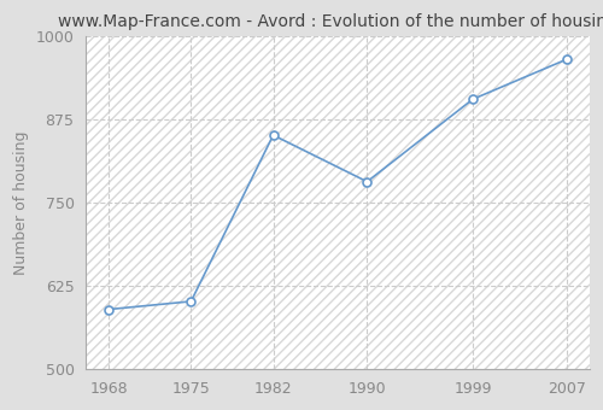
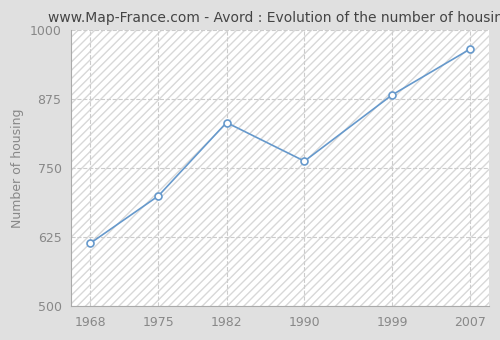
1968: 590 -> 614
1975: 602 -> 700
1982: 852 -> 833
1990: 782 -> 763
1999: 906 -> 883
